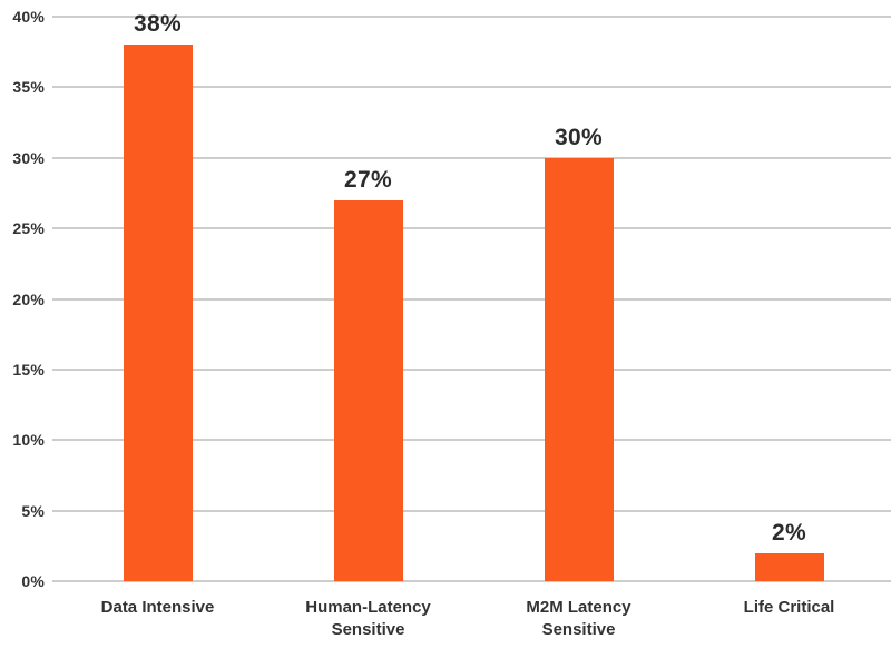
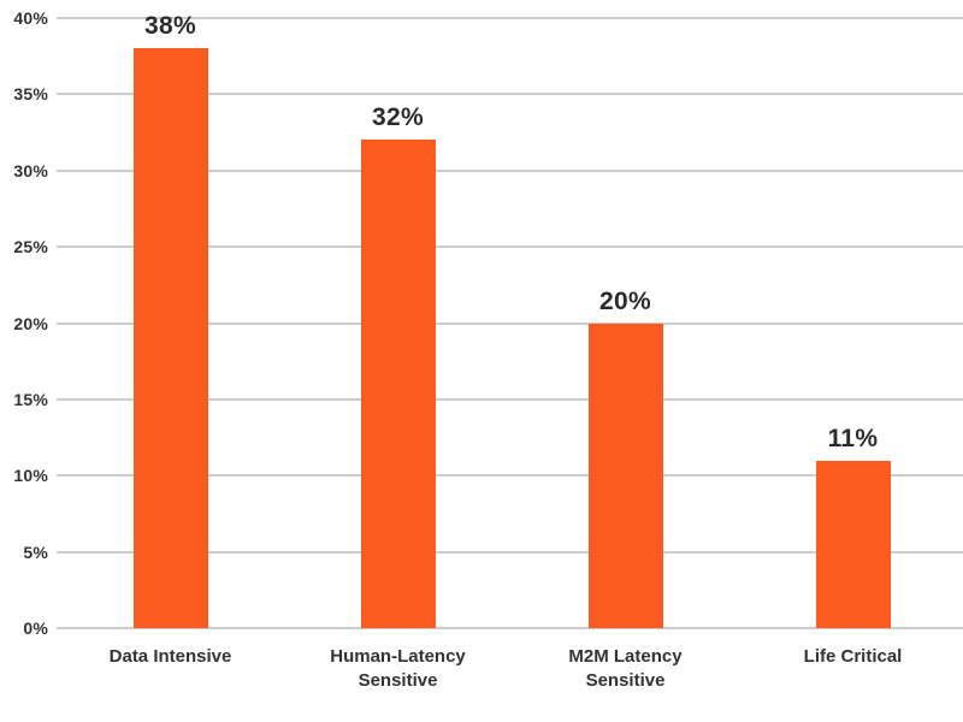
Human-Latency Sensitive: 27% -> 32%
M2M Latency Sensitive: 30% -> 20%
Life Critical: 2% -> 11%
